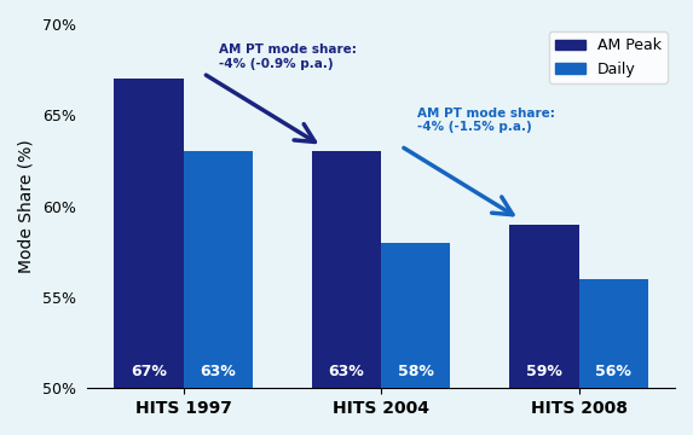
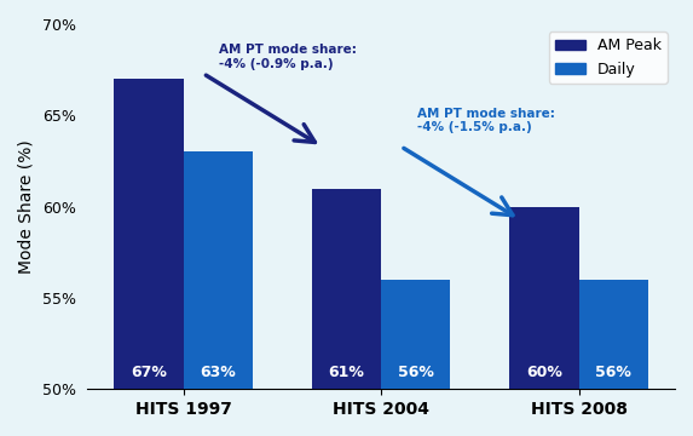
AM Peak/HITS 2004: 63% -> 61%
Daily/HITS 2004: 58% -> 56%
AM Peak/HITS 2008: 59% -> 60%
